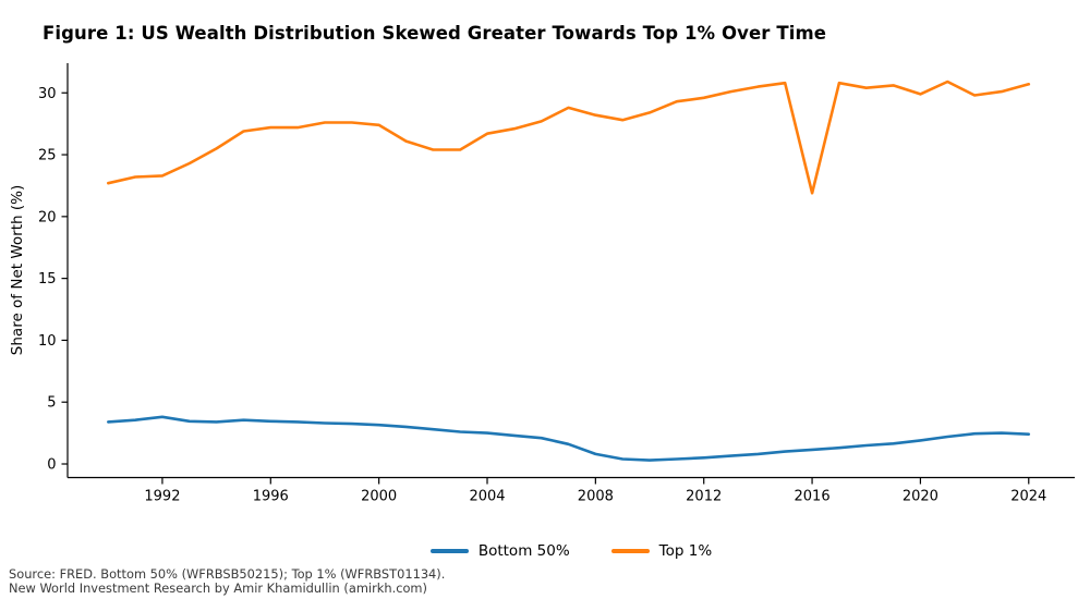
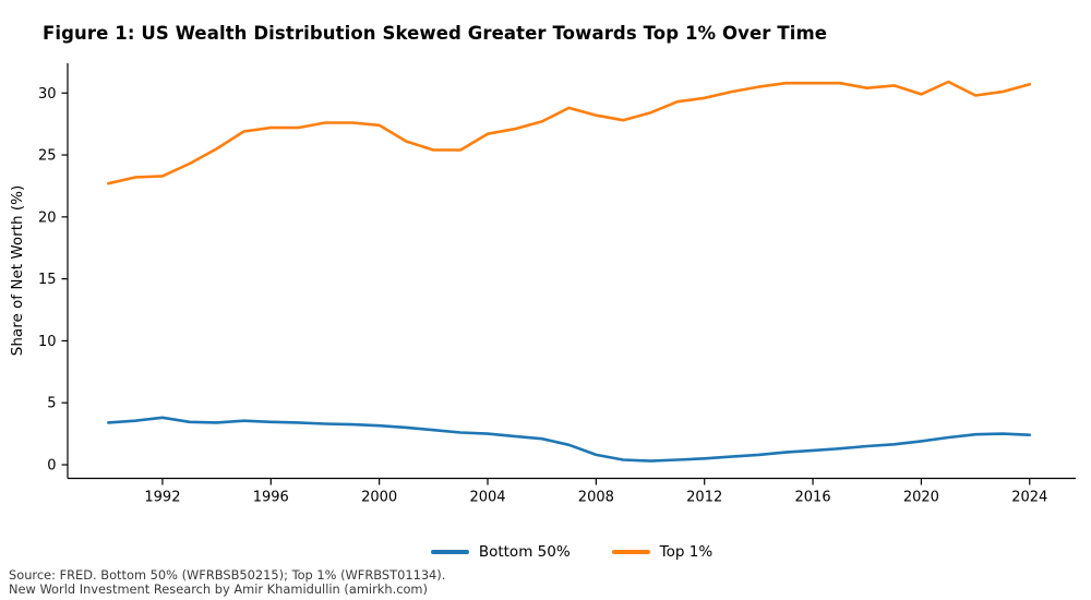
Top 1%/2016: 21.9 -> 30.8
